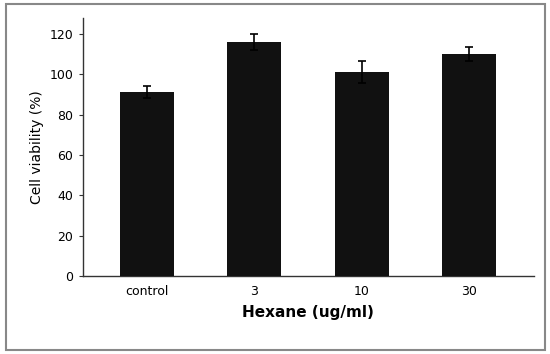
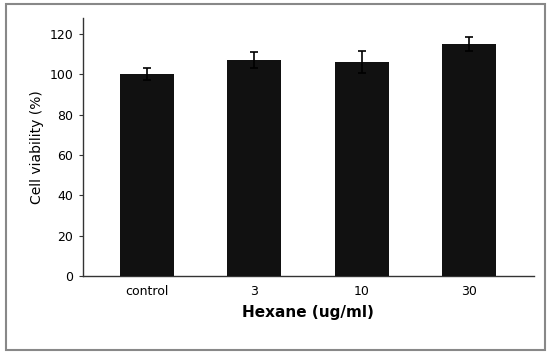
control: 91 -> 100
3: 116 -> 107
10: 101 -> 106
30: 110 -> 115
